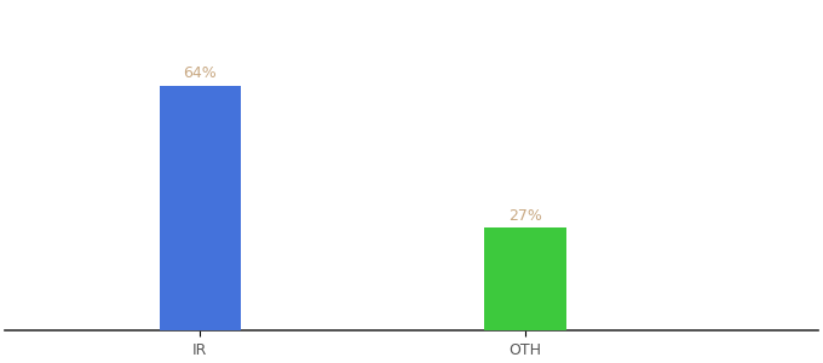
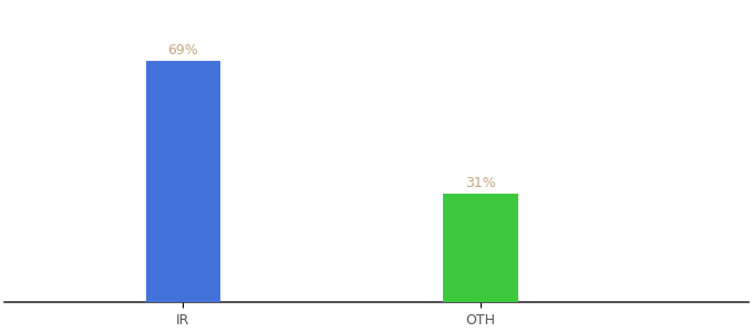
IR: 64% -> 69%
OTH: 27% -> 31%
